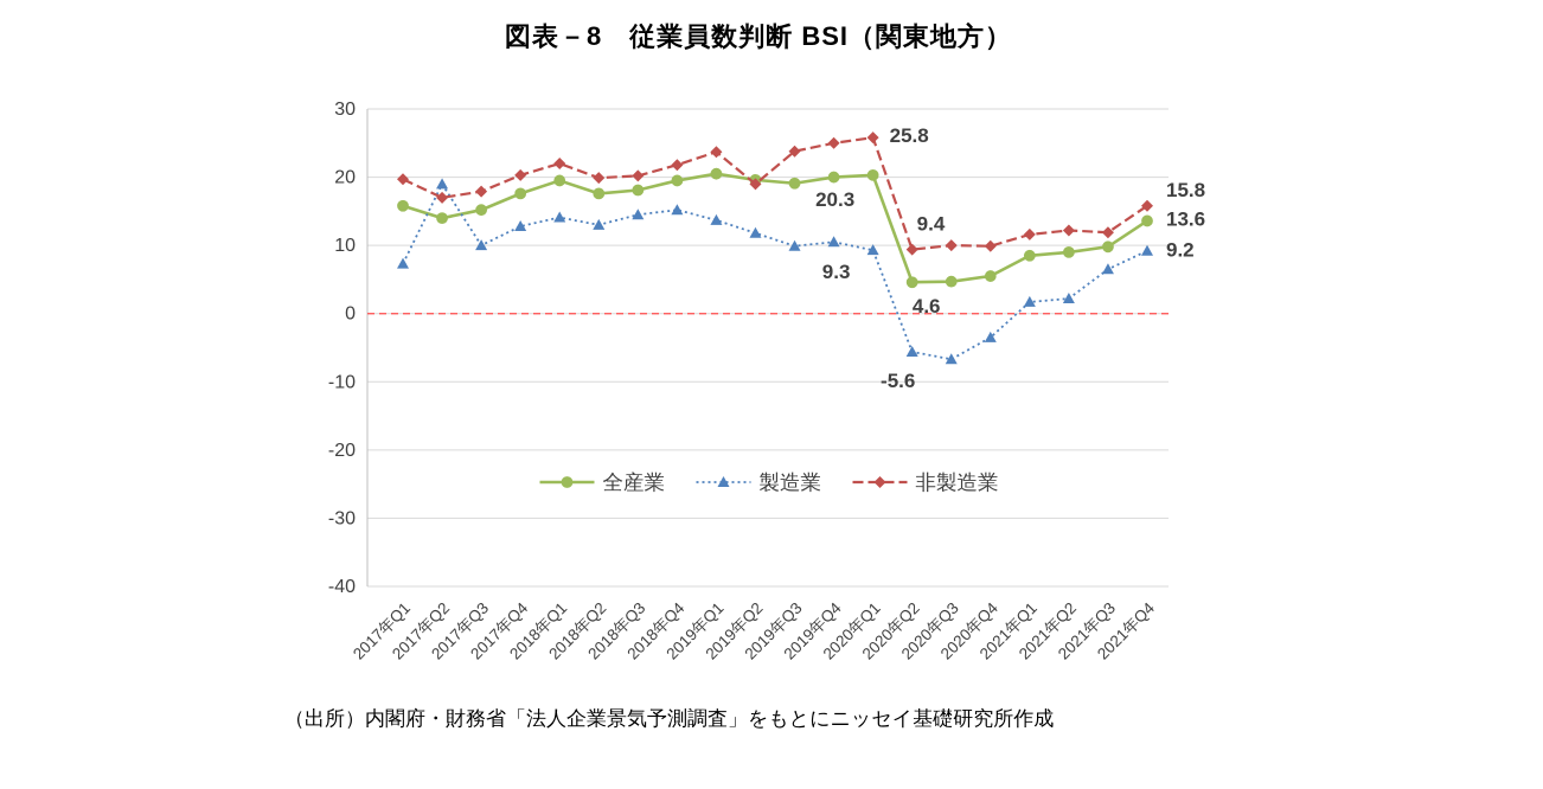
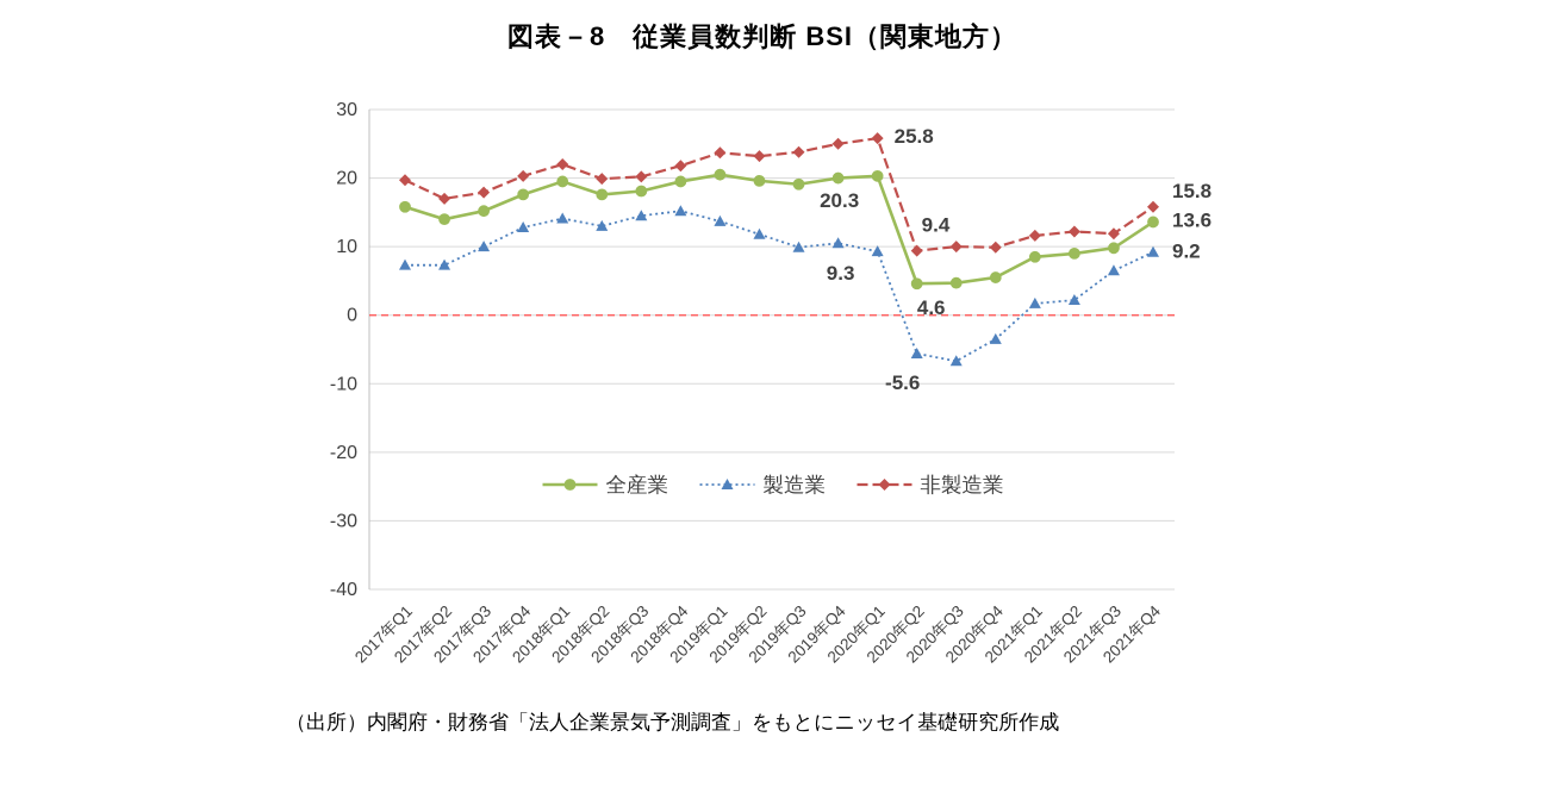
製造業/2017年Q2: 19 -> 7
非製造業/2019年Q2: 19 -> 23
